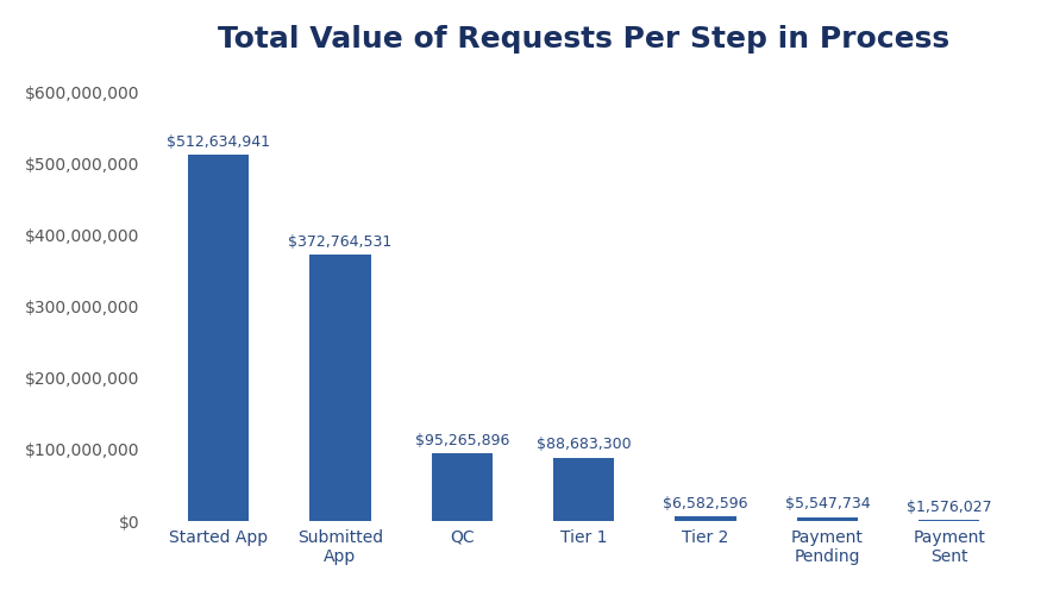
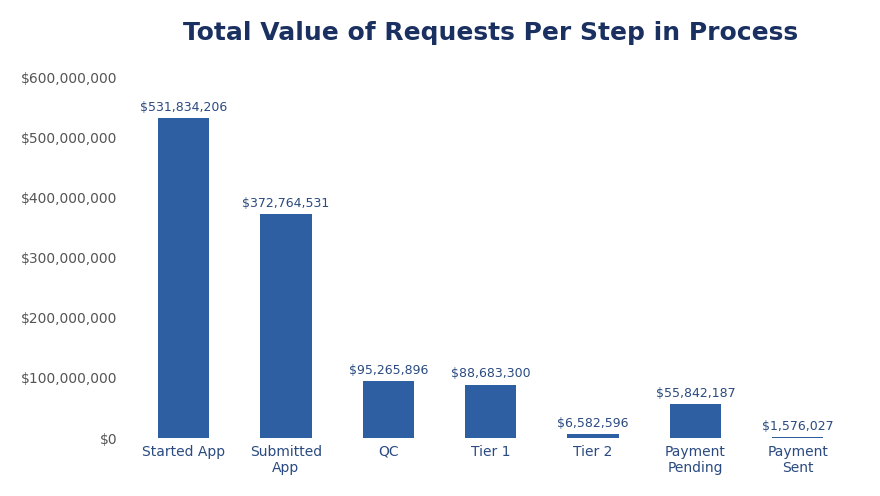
Started App: $512,634,941 -> $531,834,206
Payment Pending: $5,547,734 -> $55,842,187
